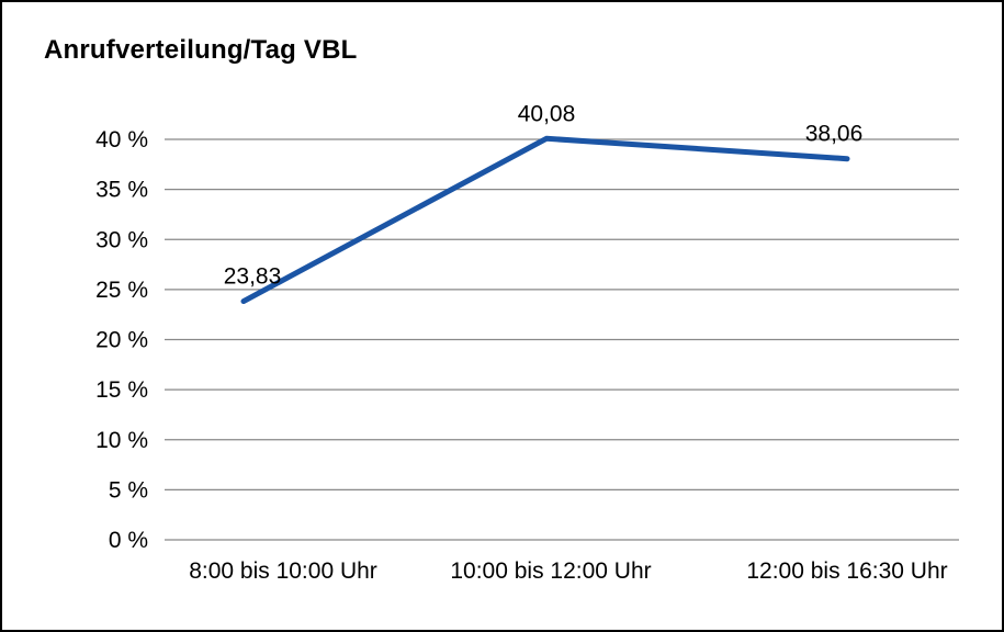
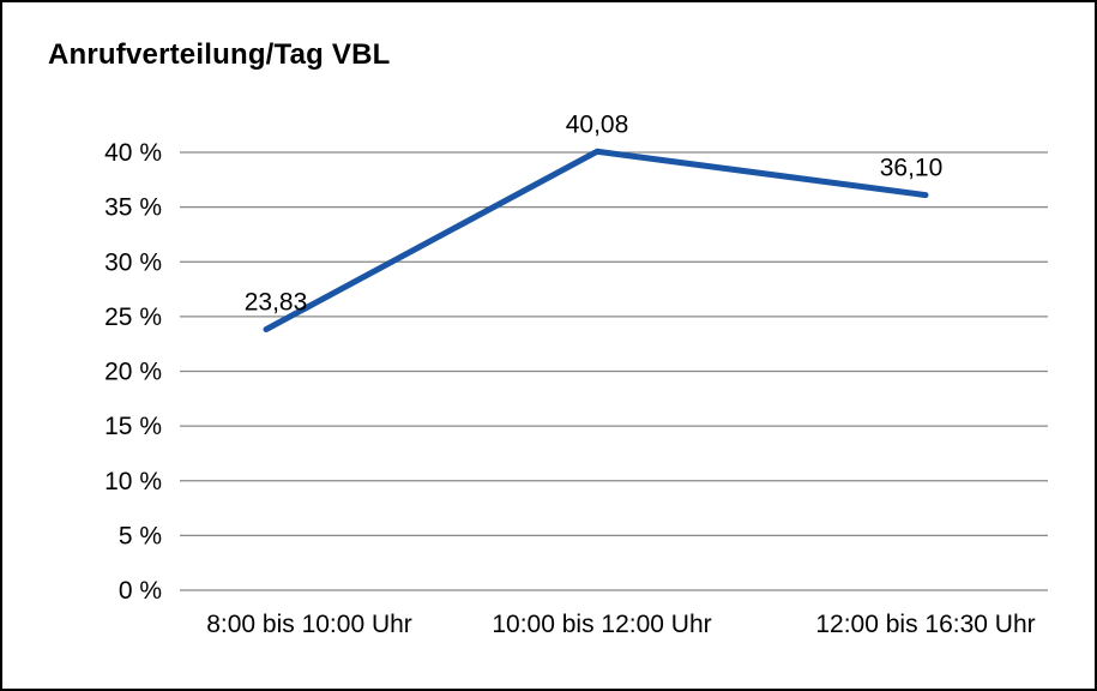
12:00 bis 16:30 Uhr: 38,06 -> 36,10
